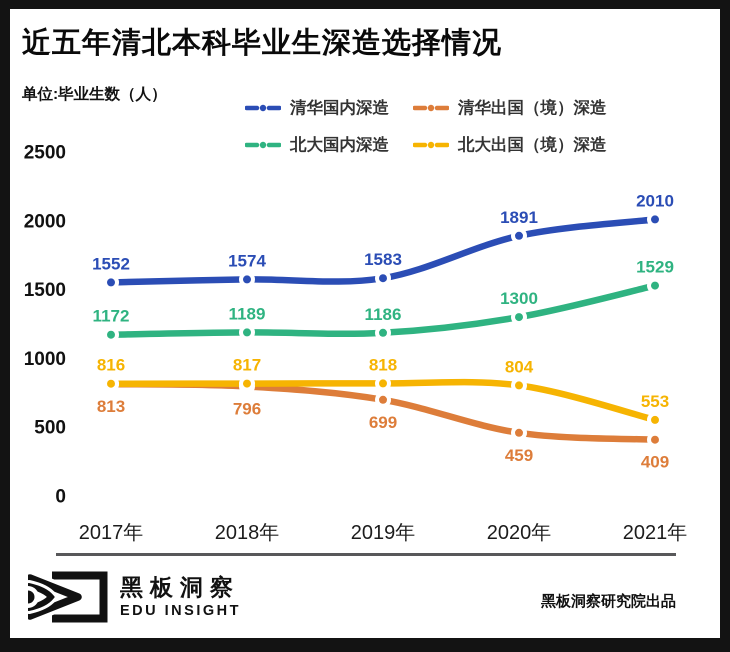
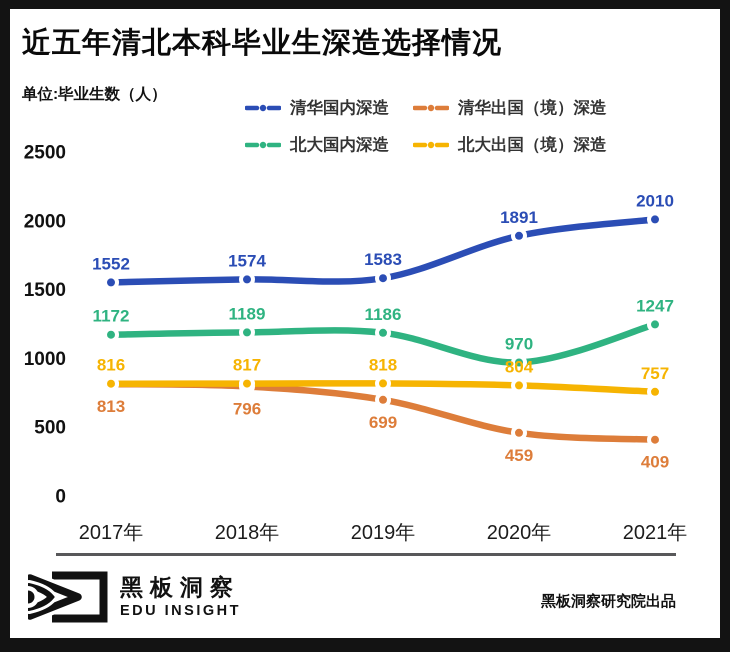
北大国内深造/2020年: 1300 -> 970
北大国内深造/2021年: 1529 -> 1247
北大出国（境）深造/2021年: 553 -> 757
